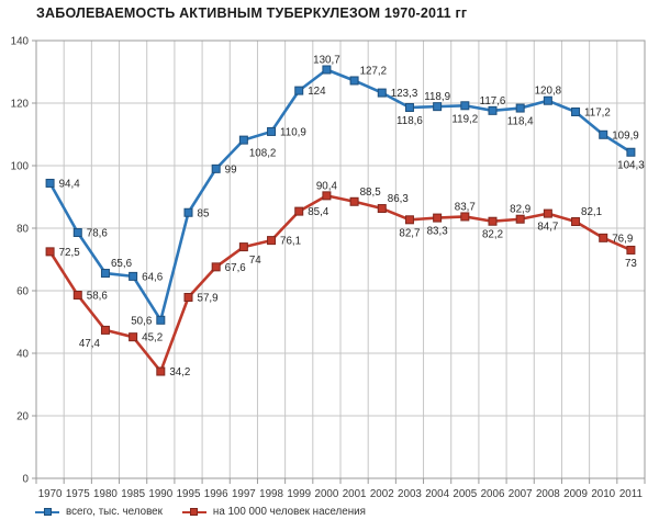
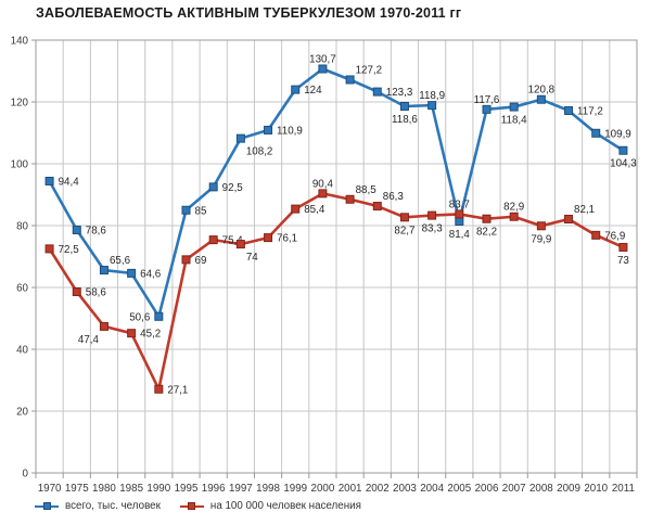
на 100 000 человек населения/1990: 34,2 -> 27,1
на 100 000 человек населения/1995: 57,9 -> 69
всего, тыс. человек/1996: 99 -> 92,5
на 100 000 человек населения/1996: 67,6 -> 75,4
всего, тыс. человек/2005: 119,2 -> 81,4
на 100 000 человек населения/2008: 84,7 -> 79,9
